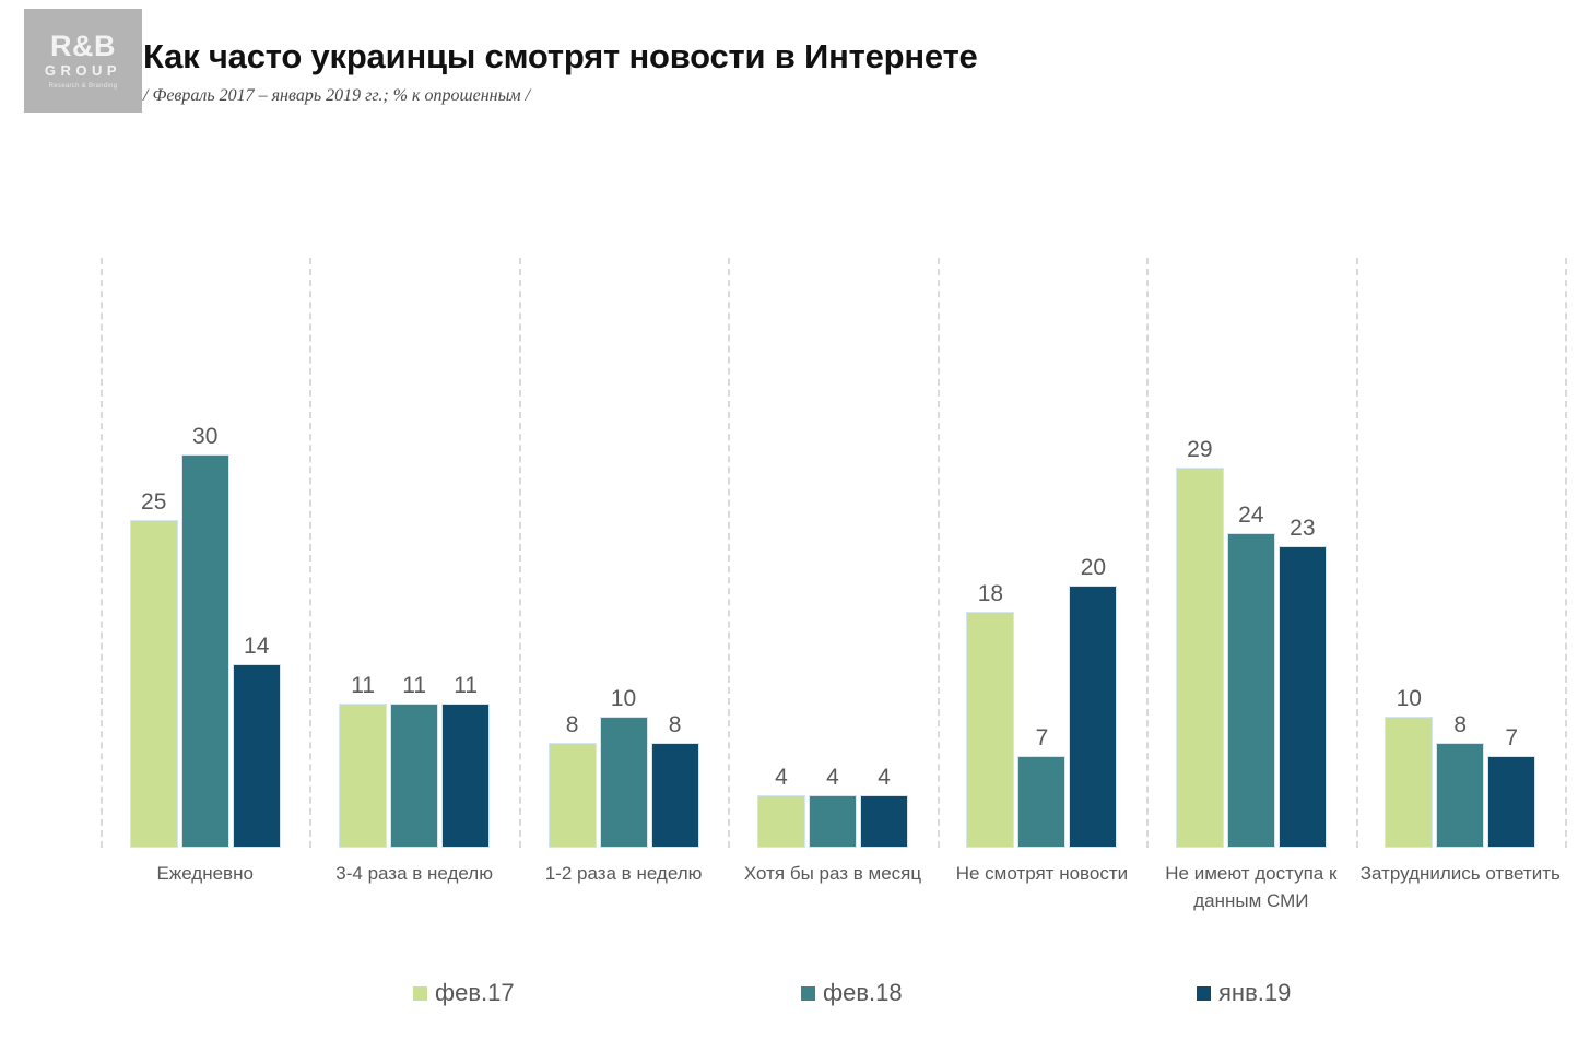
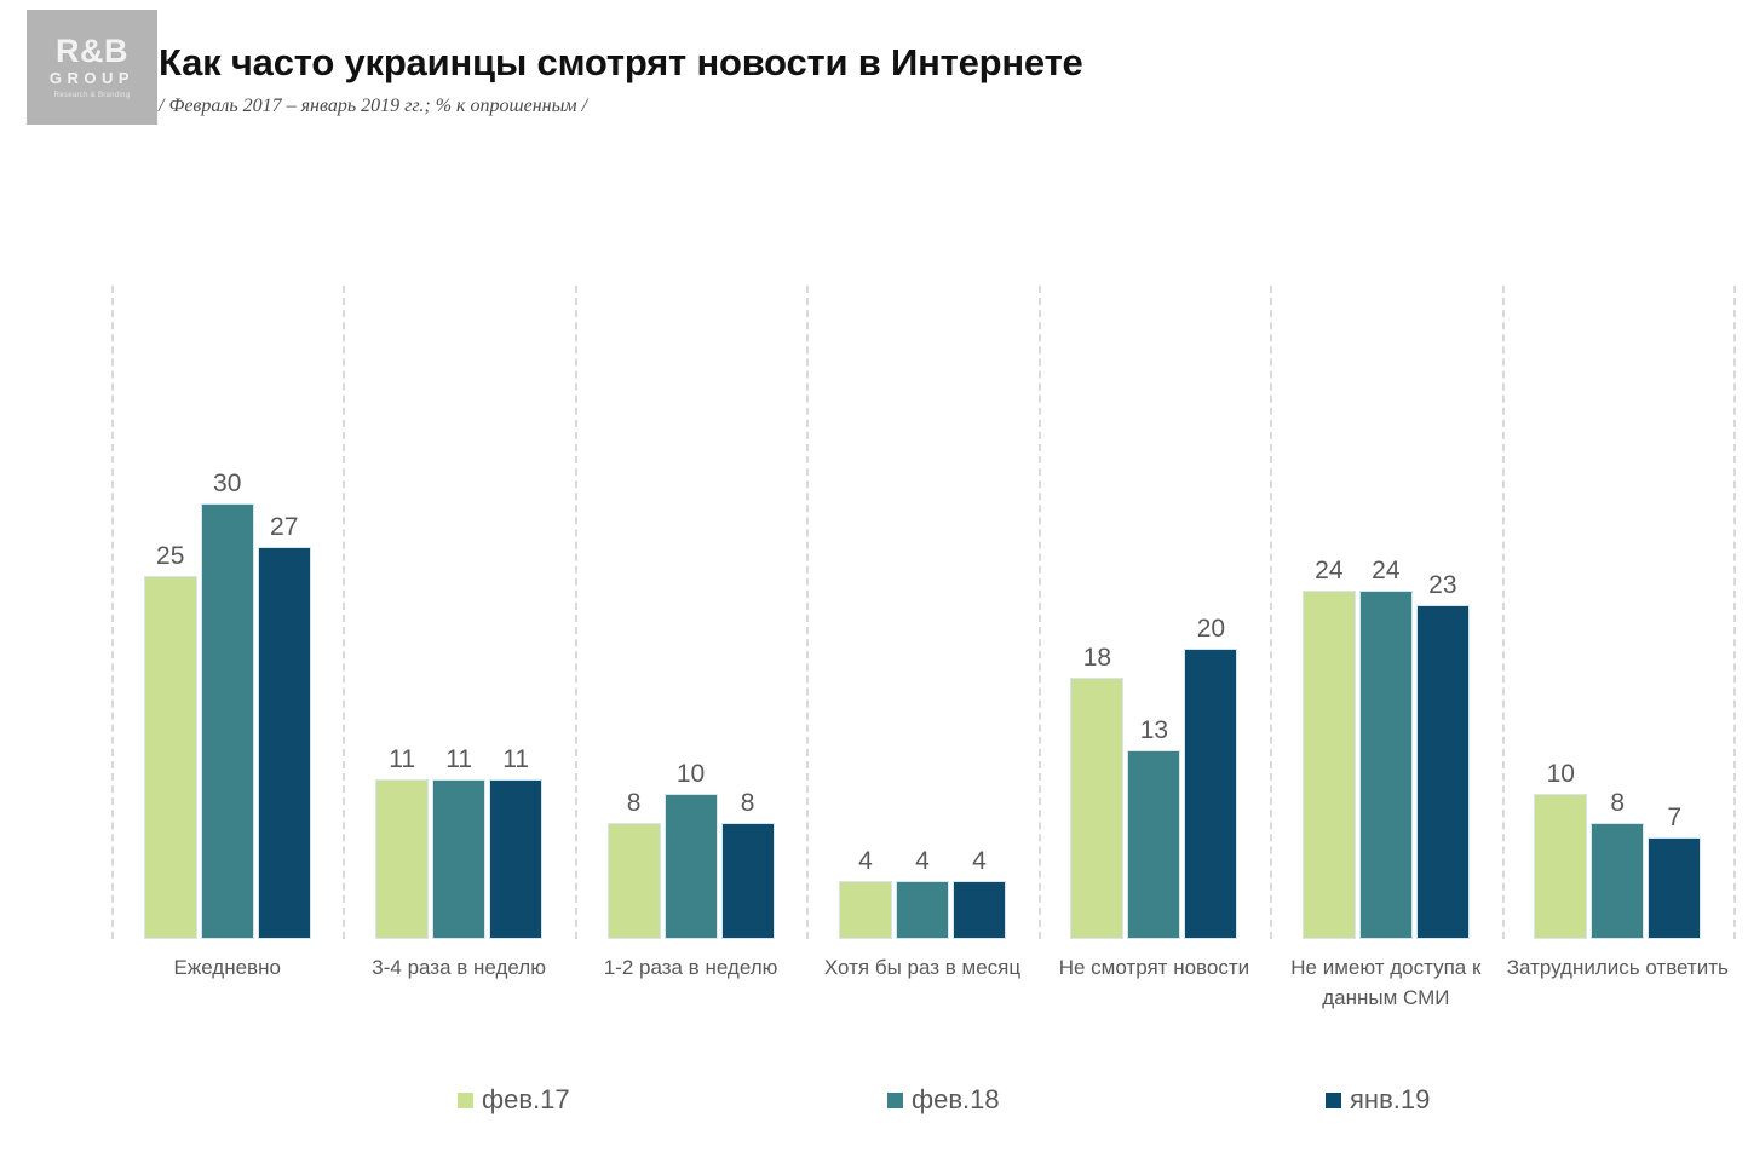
янв.19/Ежедневно: 14 -> 27
фев.18/Не смотрят новости: 7 -> 13
фев.17/Не имеют доступа к данным СМИ: 29 -> 24
